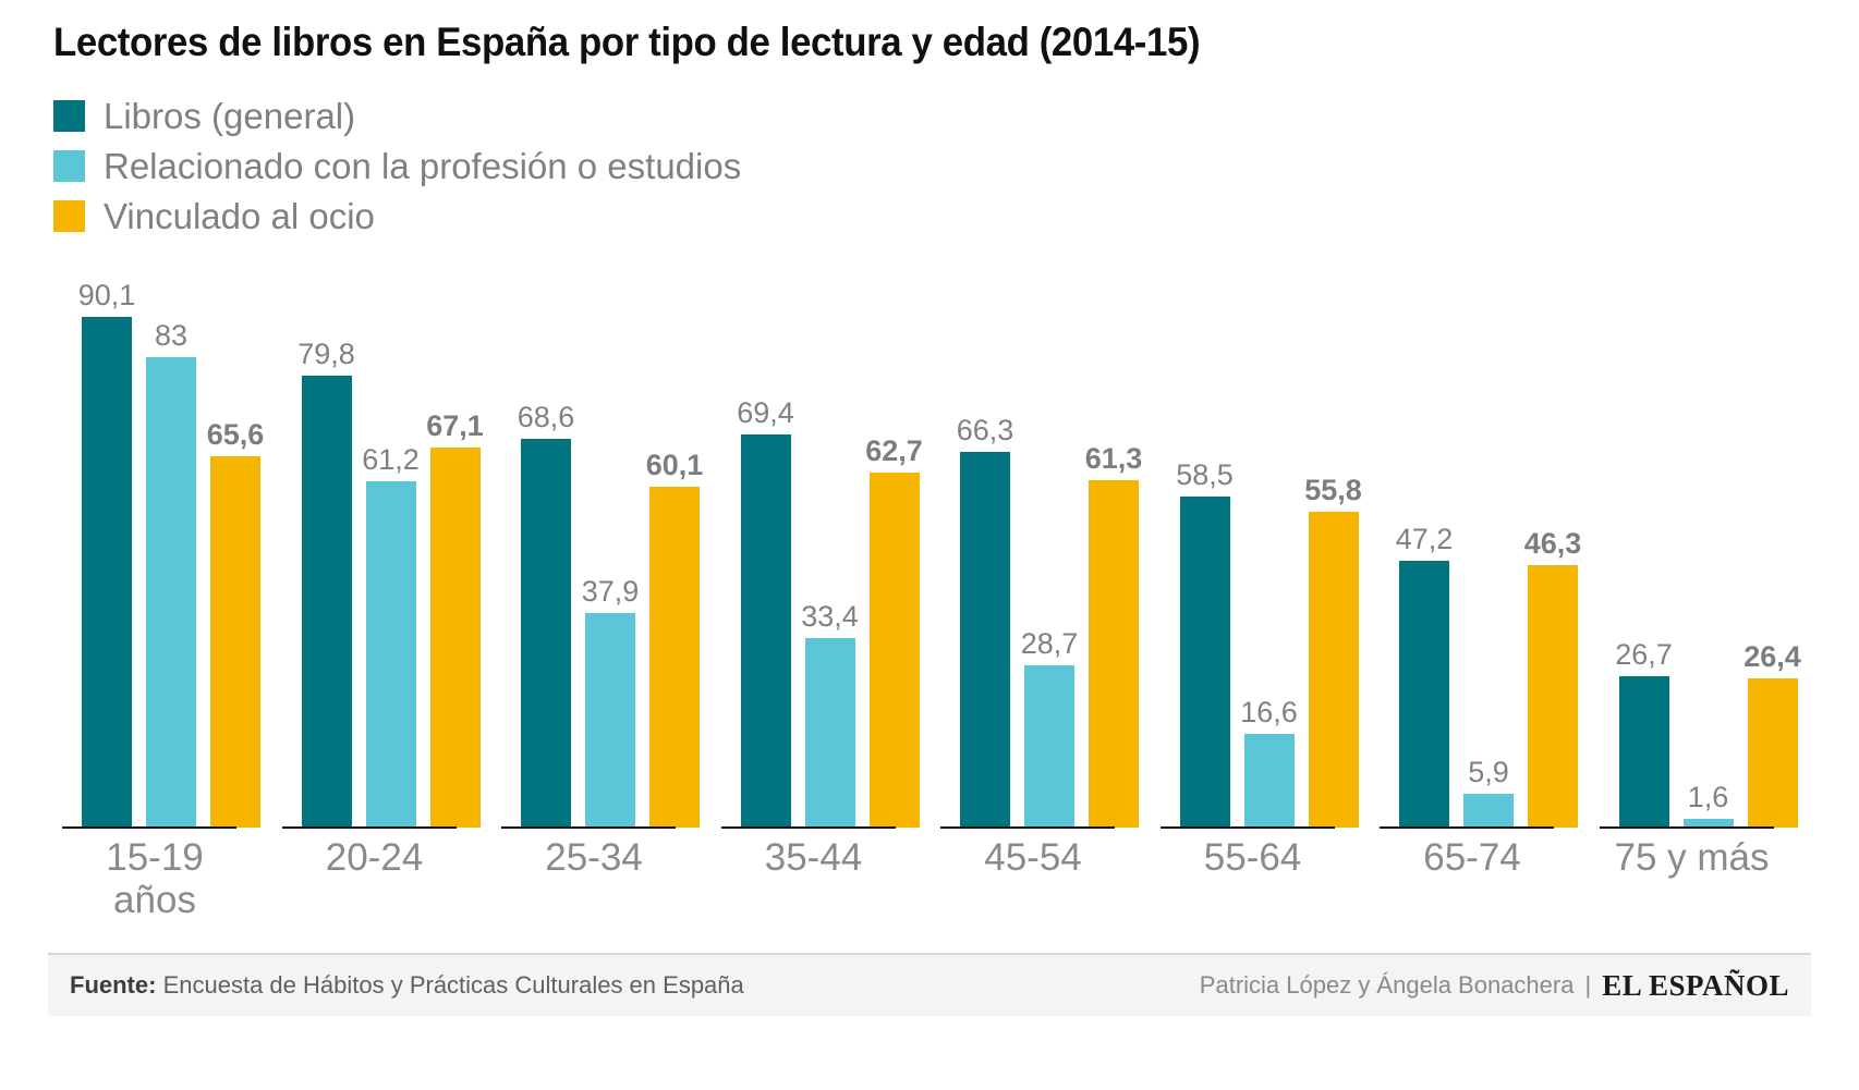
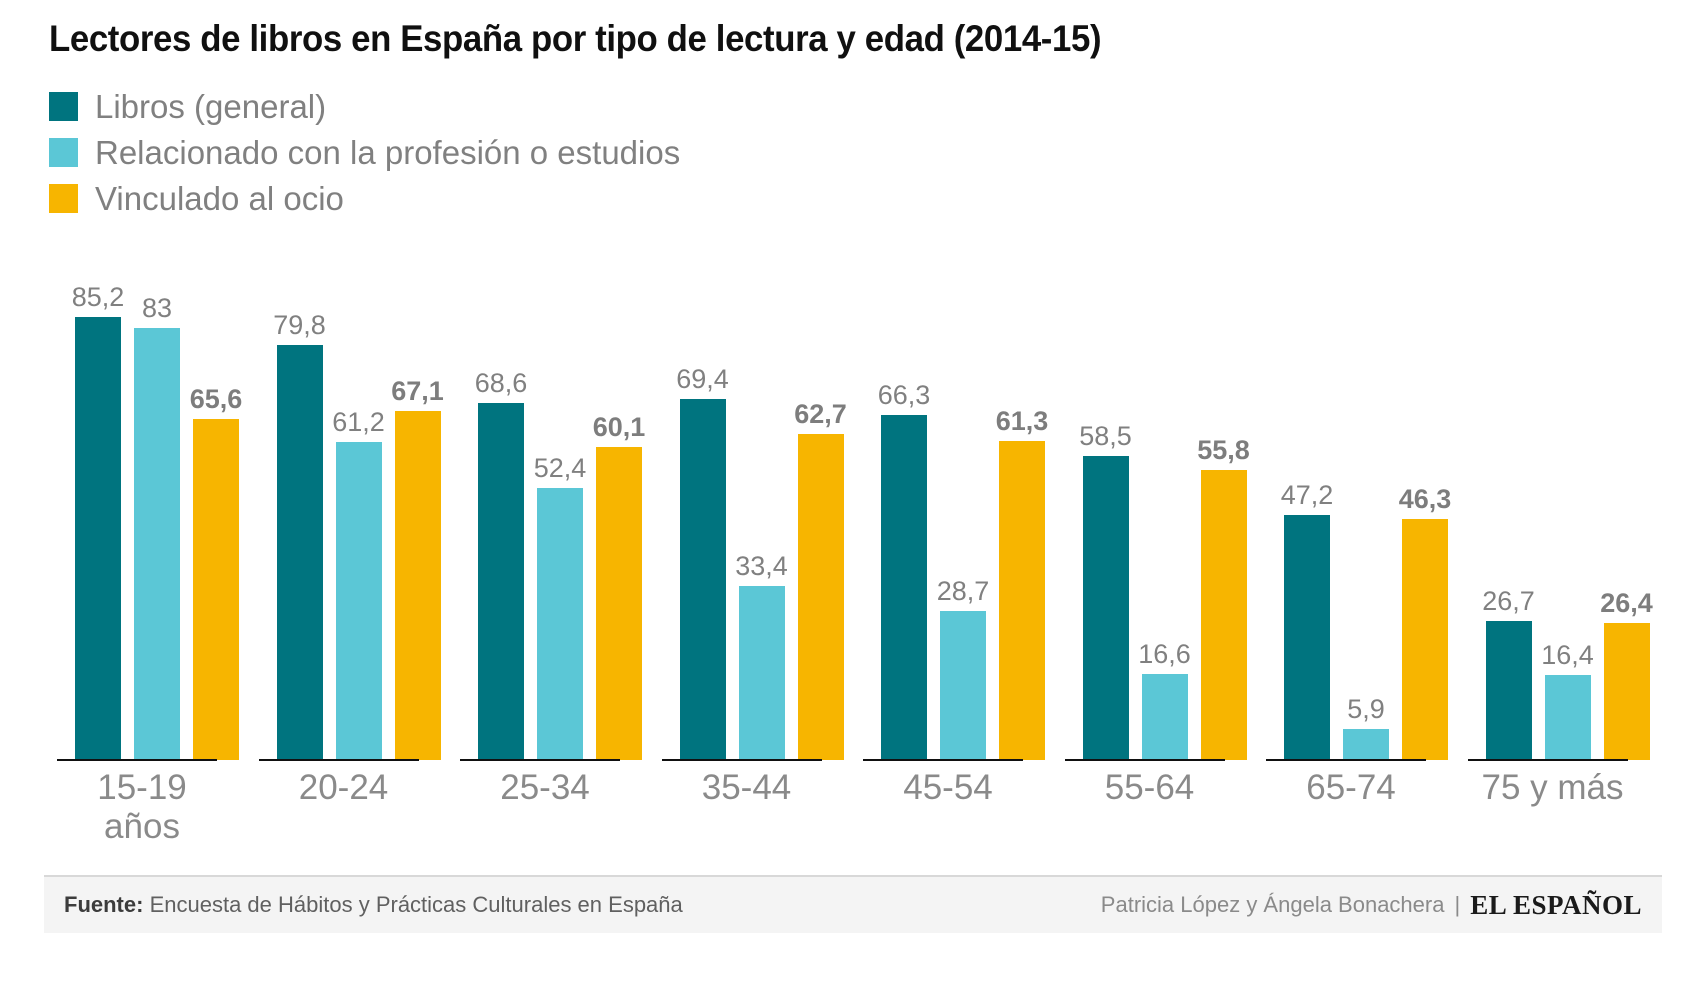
Libros (general)/15-19 años: 90,1 -> 85,2
Relacionado con la profesión o estudios/25-34: 37,9 -> 52,4
Relacionado con la profesión o estudios/75 y más: 1,6 -> 16,4
